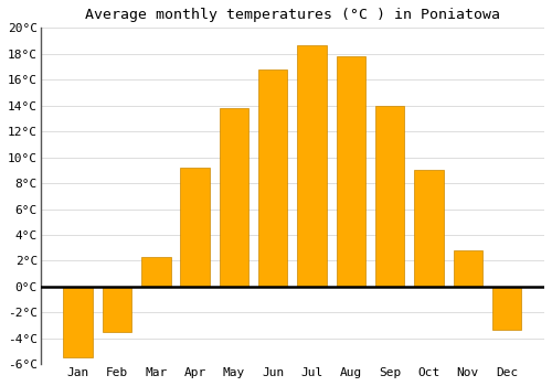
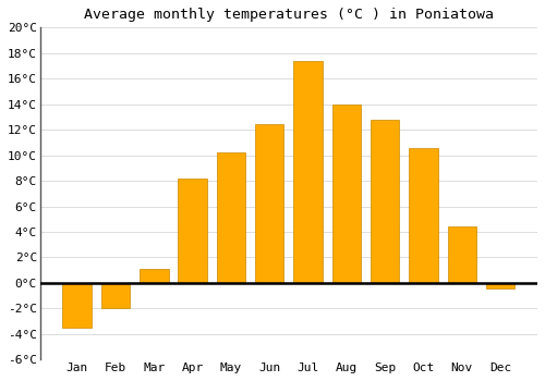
Jan: -5.5°C -> -3.5°C
Feb: -3.5°C -> -2.0°C
Mar: 2.3°C -> 1.1°C
Apr: 9.2°C -> 8.2°C
May: 13.8°C -> 10.2°C
Jun: 16.8°C -> 12.4°C
Jul: 18.7°C -> 17.4°C
Aug: 17.8°C -> 14.0°C
Sep: 14.0°C -> 12.8°C
Oct: 9.0°C -> 10.6°C
Nov: 2.8°C -> 4.4°C
Dec: -3.3°C -> -0.4°C
